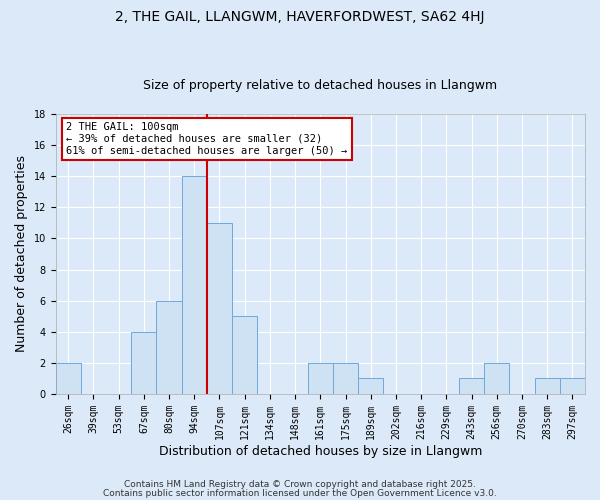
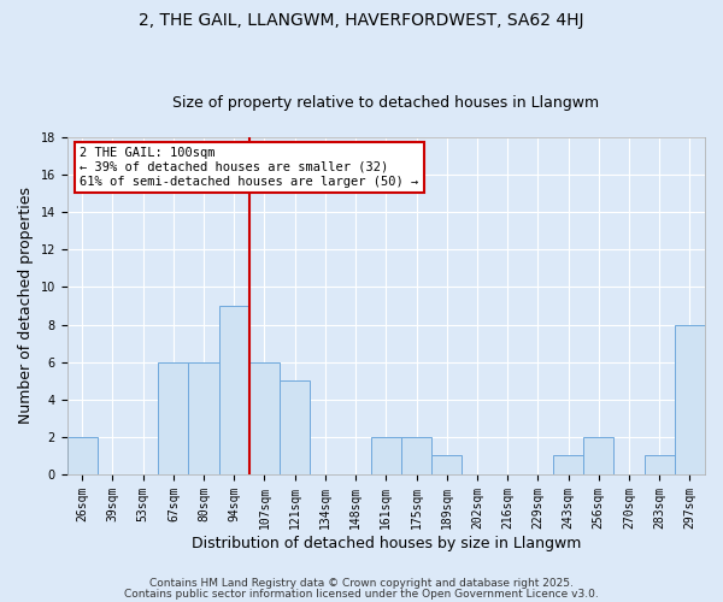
67sqm: 4 -> 6
94sqm: 14 -> 9
107sqm: 11 -> 6
297sqm: 1 -> 8
